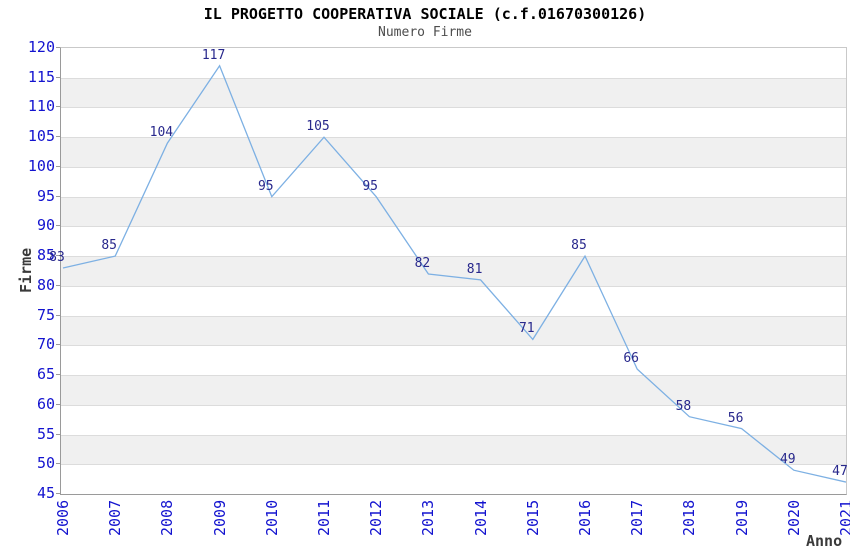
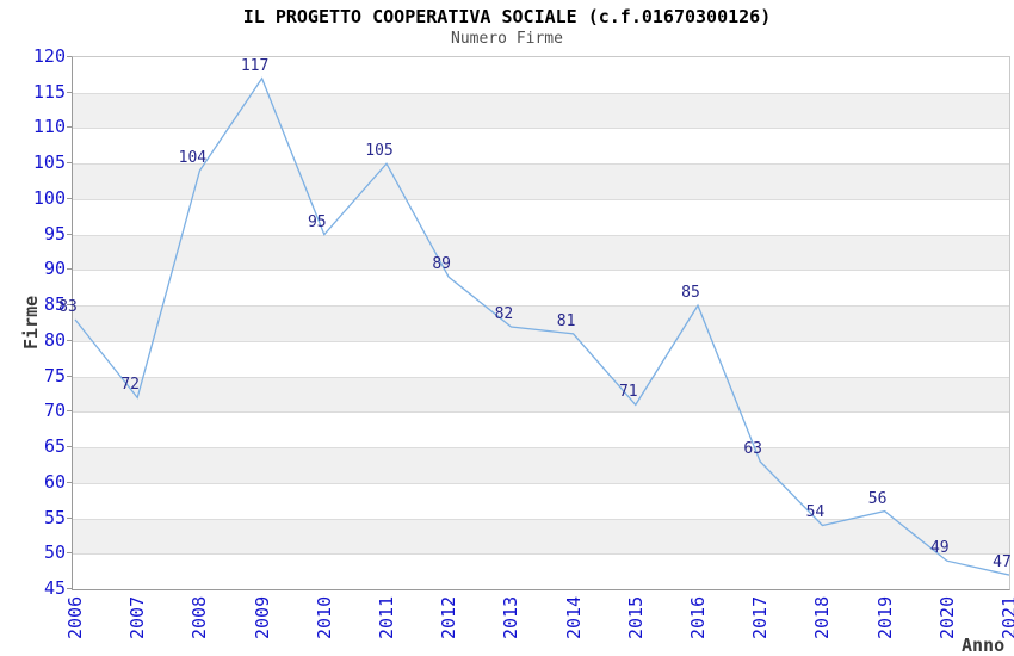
2007: 85 -> 72
2012: 95 -> 89
2017: 66 -> 63
2018: 58 -> 54
